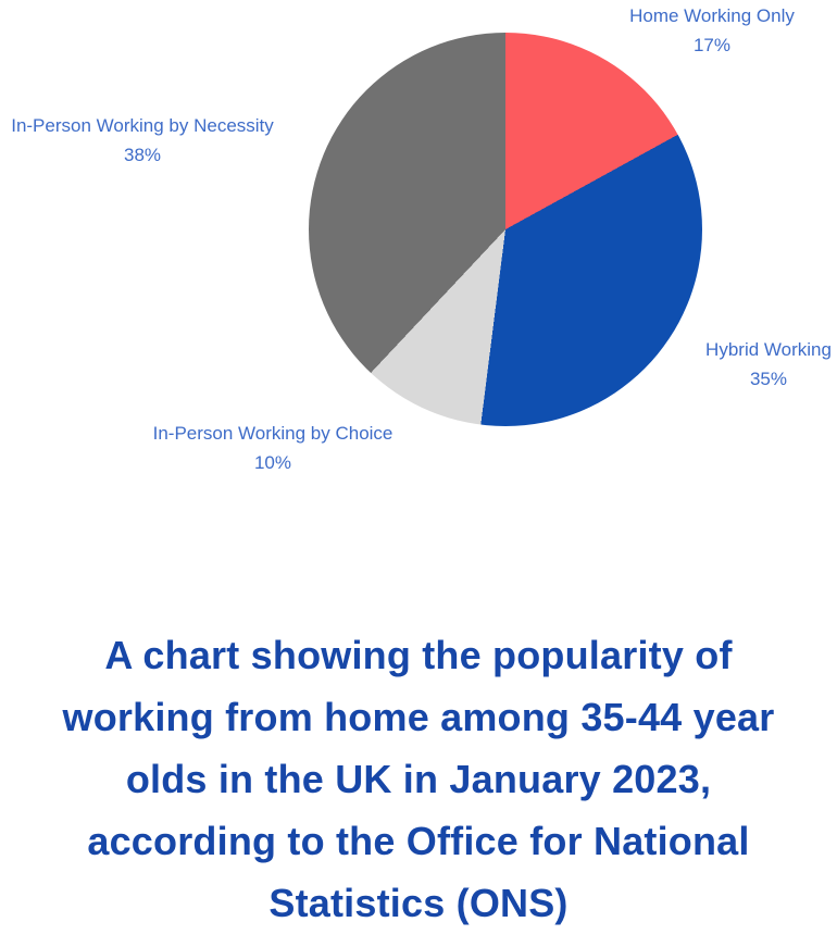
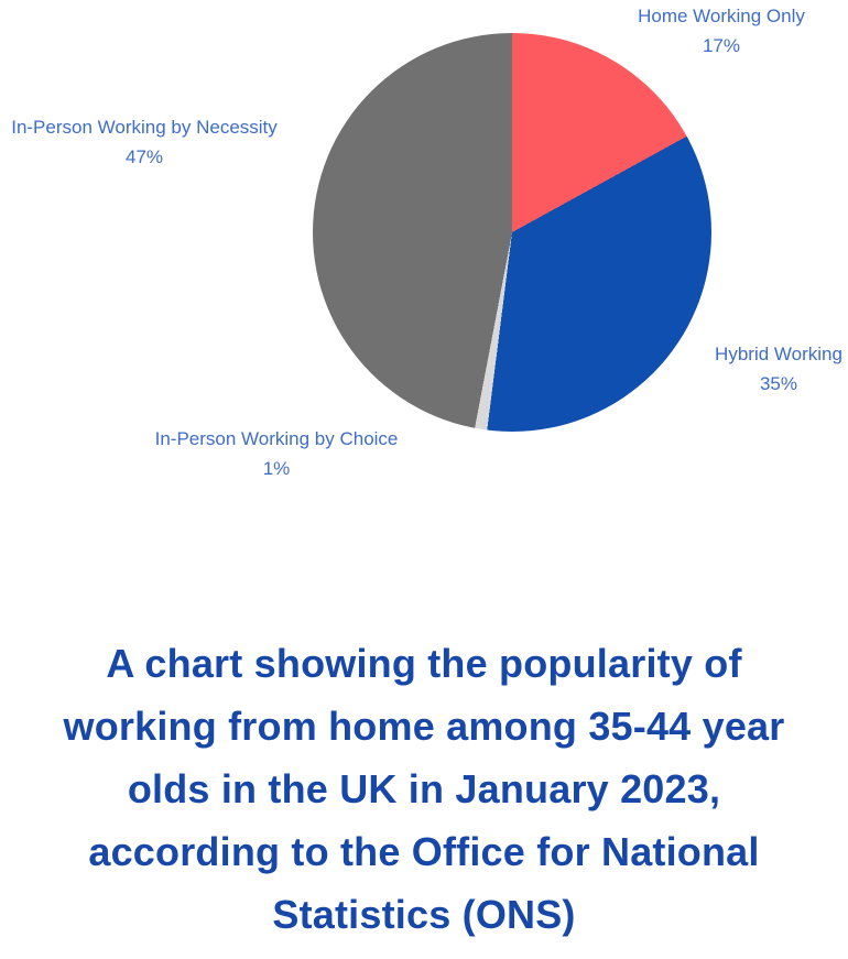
In-Person Working by Choice: 10% -> 1%
In-Person Working by Necessity: 38% -> 47%
